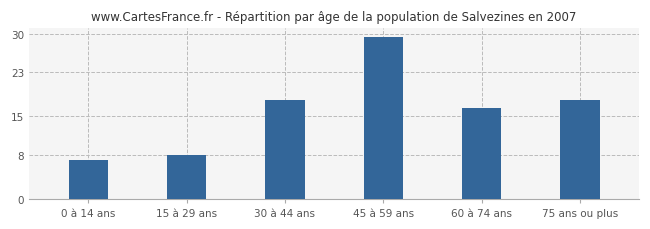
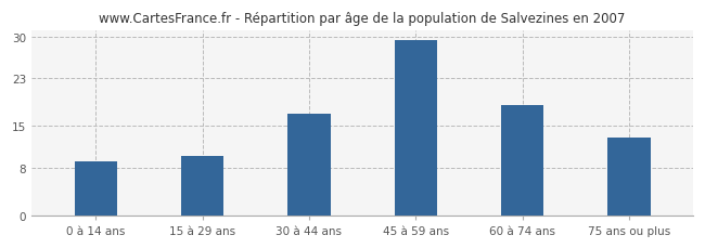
0 à 14 ans: 7.0 -> 9.0
15 à 29 ans: 8.0 -> 10.0
30 à 44 ans: 18.0 -> 17.0
60 à 74 ans: 16.6 -> 18.5
75 ans ou plus: 18.0 -> 13.0
